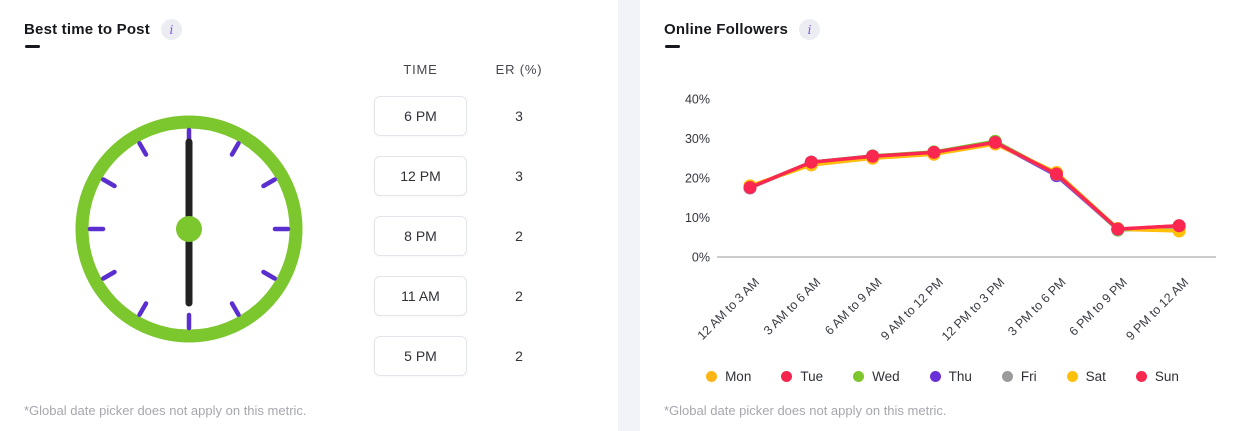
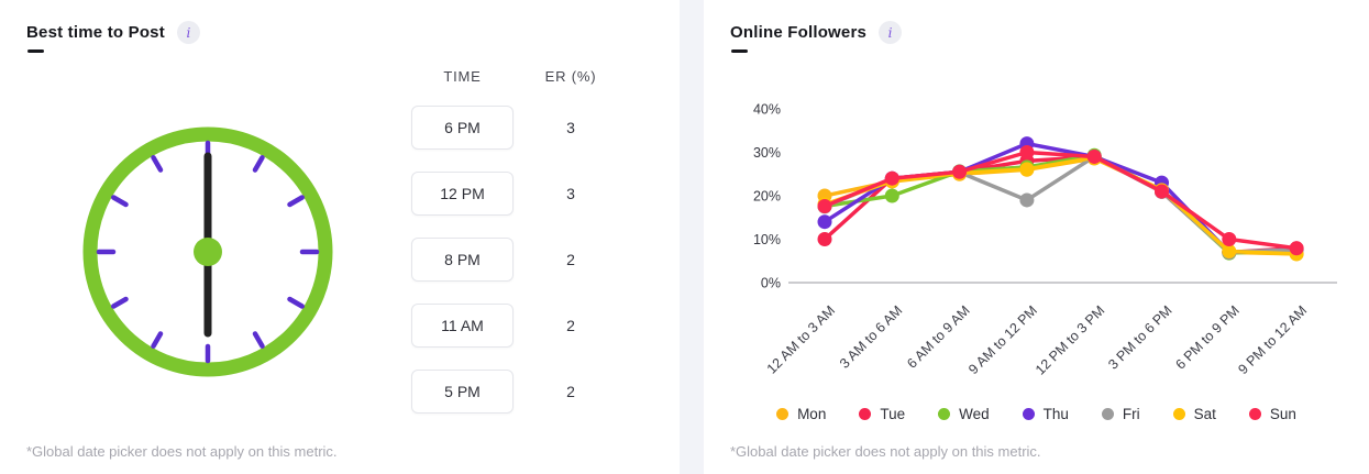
Mon/12 AM to 3 AM: 18% -> 20%
Tue/12 AM to 3 AM: 18% -> 10%
Thu/12 AM to 3 AM: 18% -> 14%
Wed/3 AM to 6 AM: 24% -> 20%
Tue/9 AM to 12 PM: 26% -> 28%
Thu/9 AM to 12 PM: 26% -> 32%
Fri/9 AM to 12 PM: 26% -> 19%
Sun/9 AM to 12 PM: 26% -> 30%
Thu/3 PM to 6 PM: 21% -> 23%
Sun/6 PM to 9 PM: 7% -> 10%
